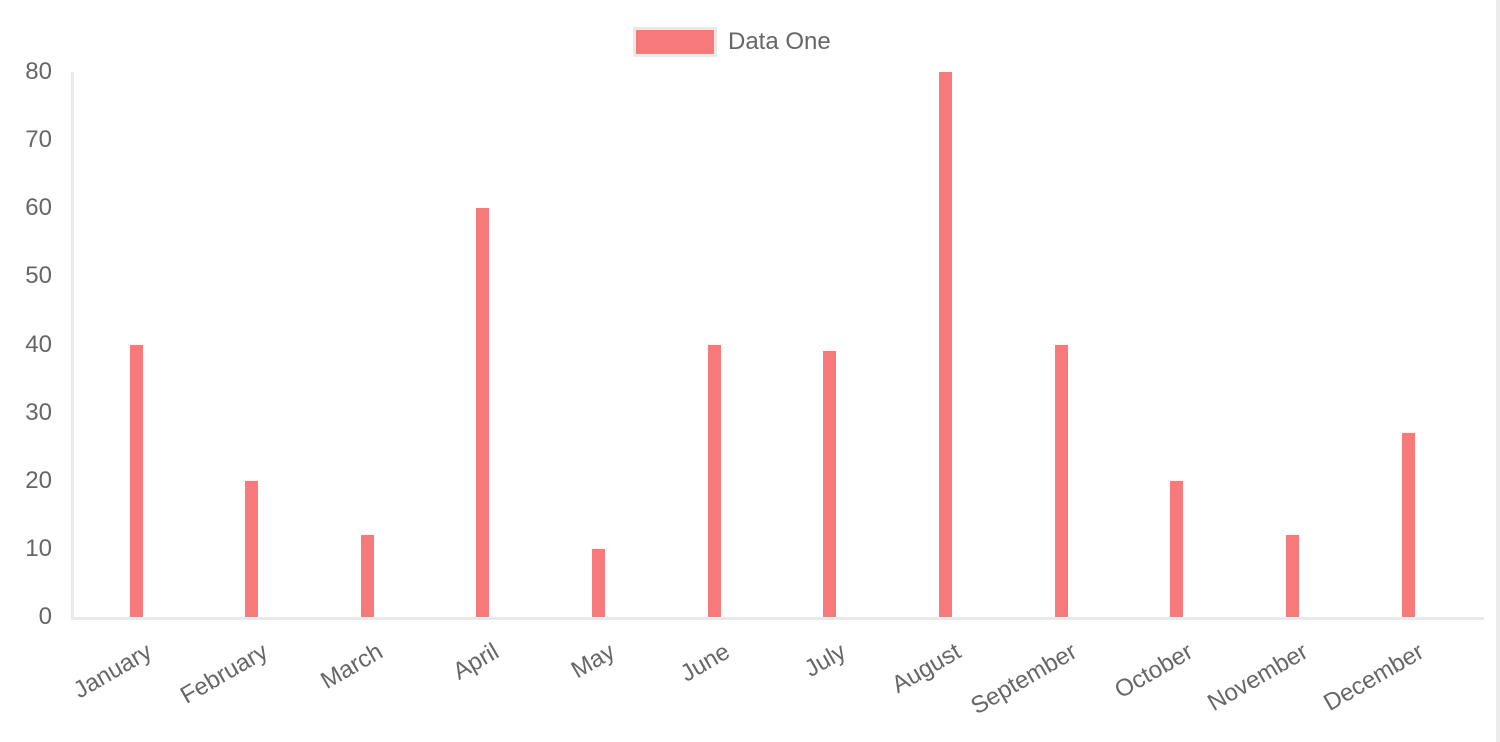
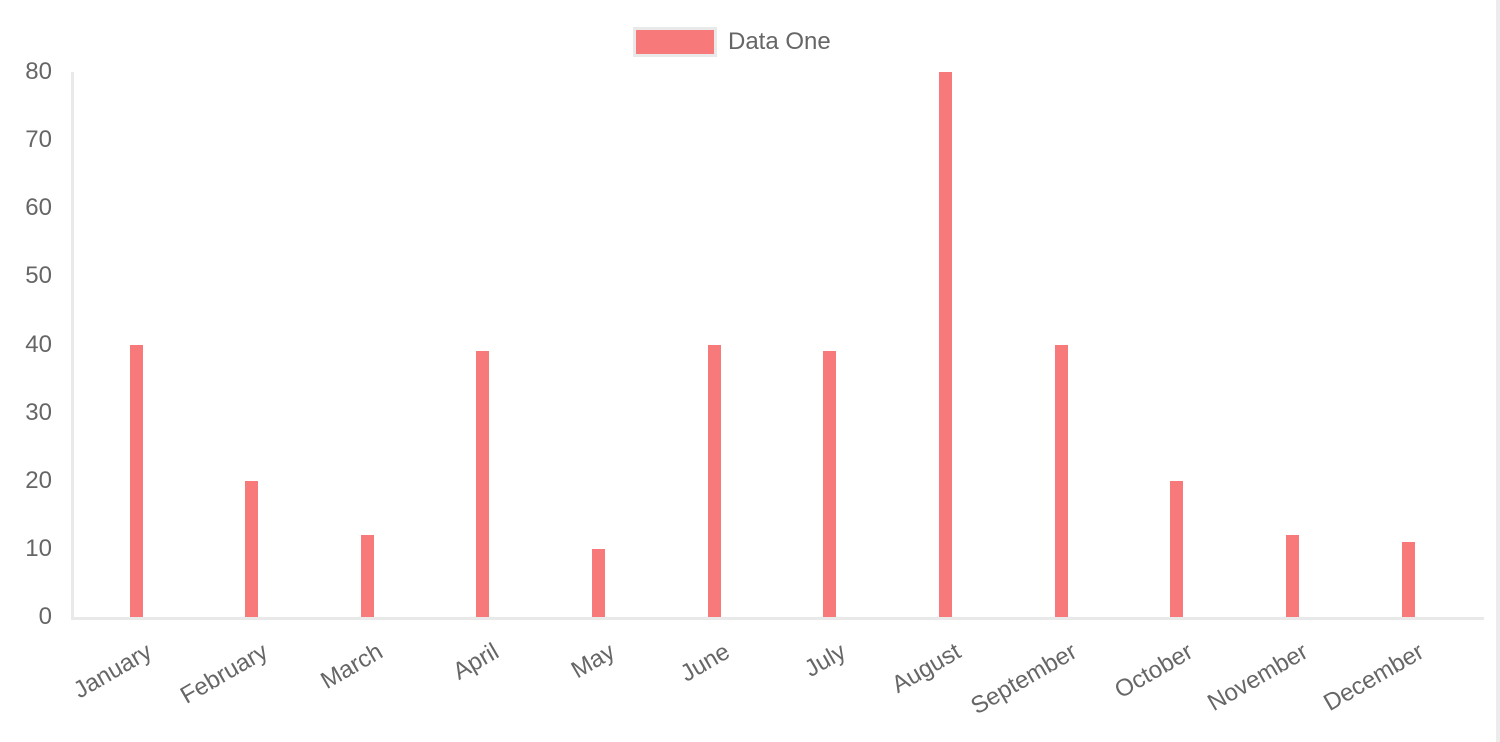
April: 60 -> 39
December: 27 -> 11
